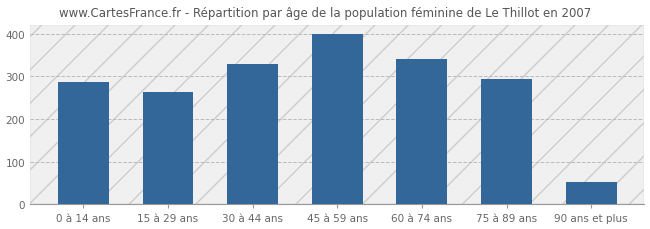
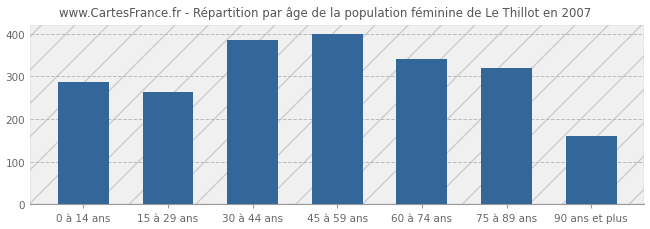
30 à 44 ans: 329 -> 385
75 à 89 ans: 295 -> 320
90 ans et plus: 52 -> 160
